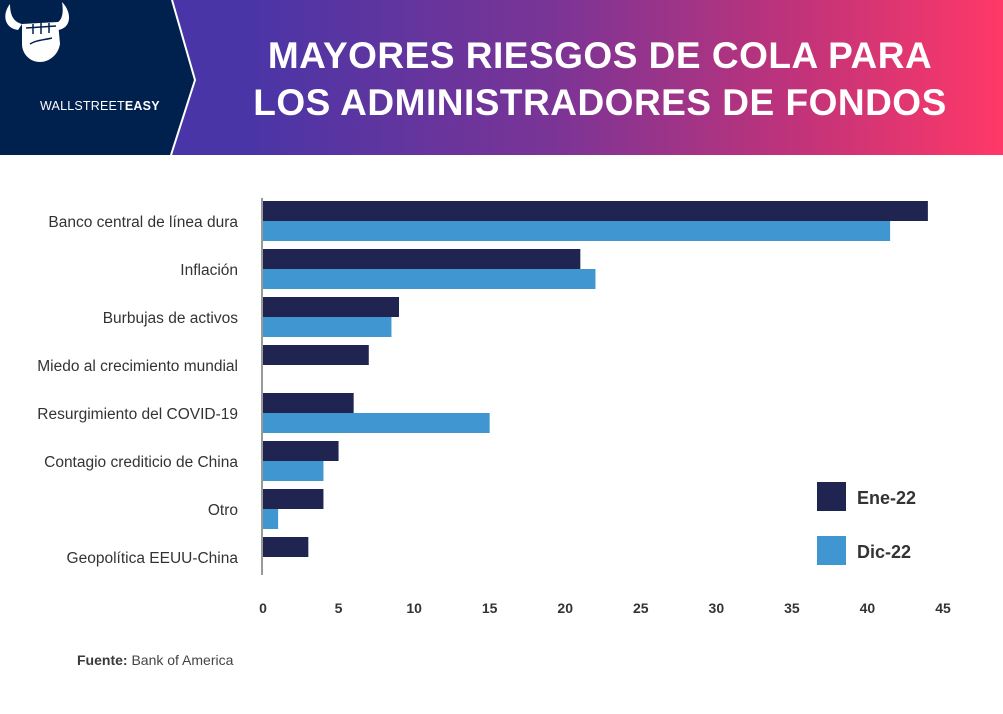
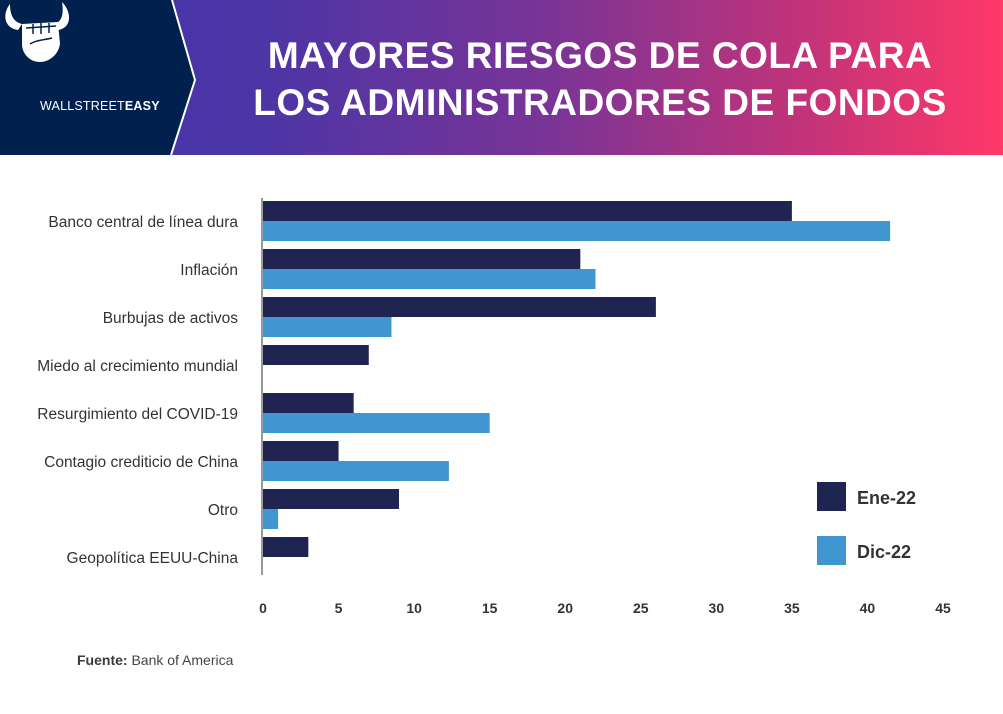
Ene-22/Banco central de línea dura: 44 -> 35
Ene-22/Burbujas de activos: 9 -> 26
Dic-22/Contagio crediticio de China: 4.0 -> 12.3
Ene-22/Otro: 4 -> 9
